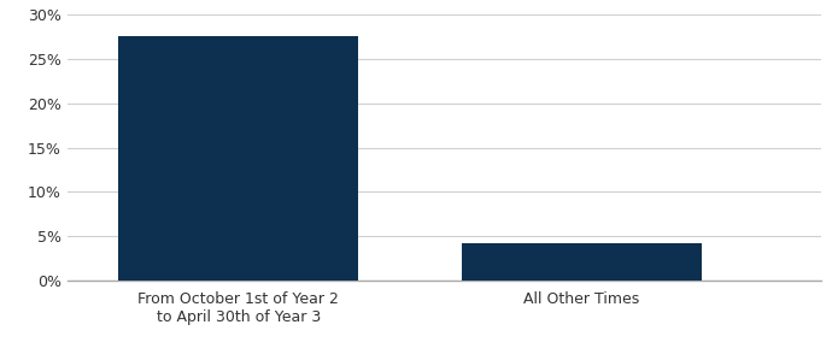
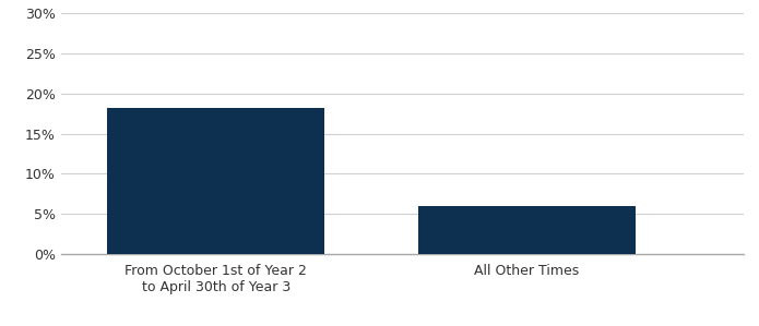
From October 1st of Year 2 to April 30th of Year 3: 27.5% -> 18.2%
All Other Times: 4.2% -> 6.0%
